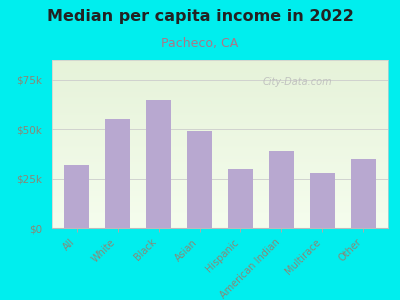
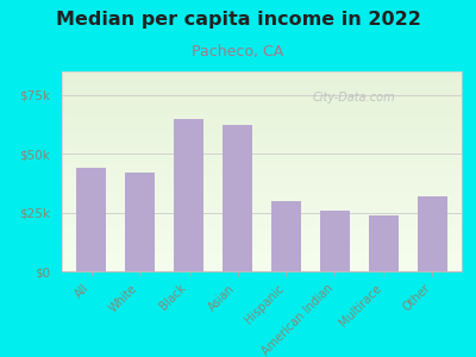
All: $32k -> $44k
White: $55k -> $42k
Asian: $49k -> $62k
American Indian: $39k -> $26k
Multirace: $28k -> $24k
Other: $35k -> $32k
